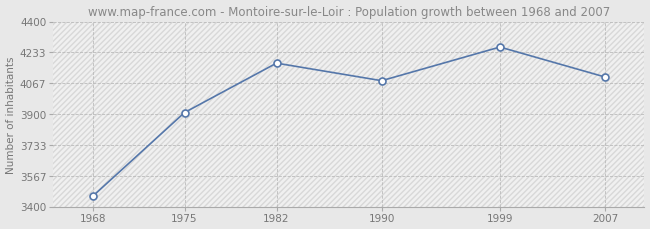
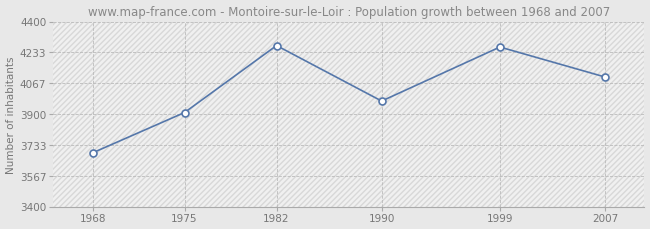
1968: 3460 -> 3690
1982: 4180 -> 4270
1990: 4080 -> 3970
